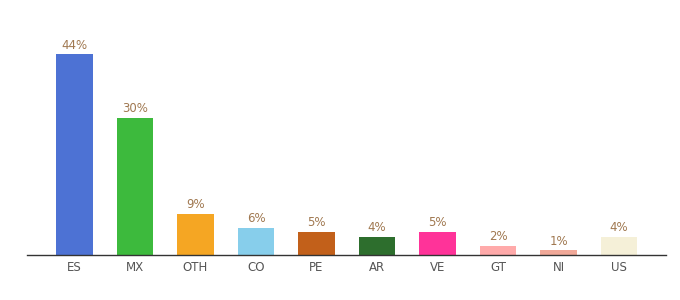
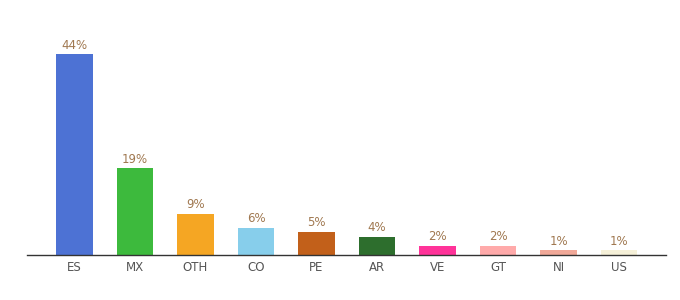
MX: 30% -> 19%
VE: 5% -> 2%
US: 4% -> 1%
